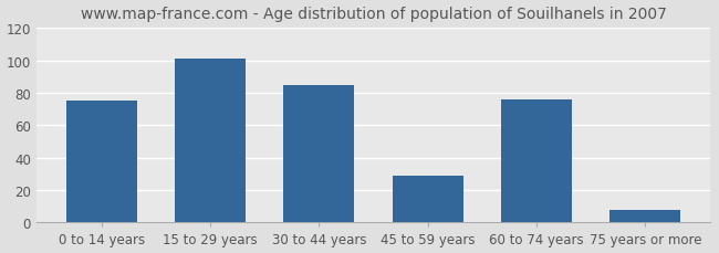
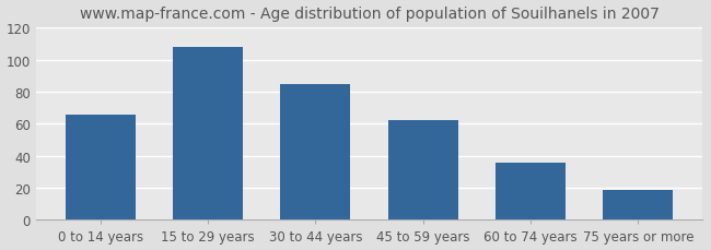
0 to 14 years: 75 -> 66
15 to 29 years: 101 -> 108
45 to 59 years: 29 -> 62
60 to 74 years: 76 -> 36
75 years or more: 8 -> 19
